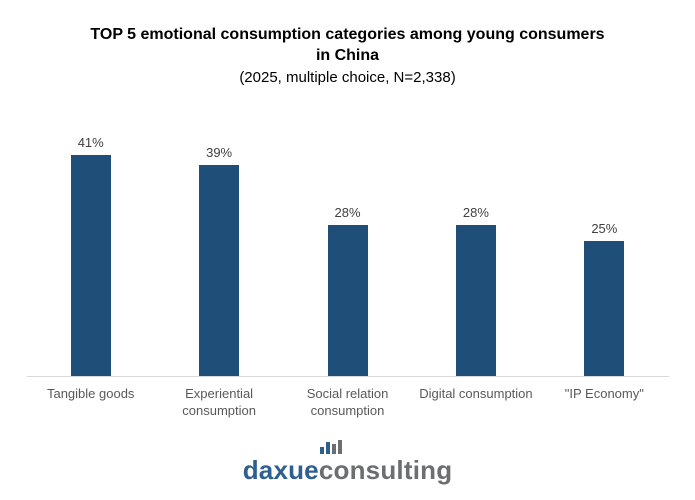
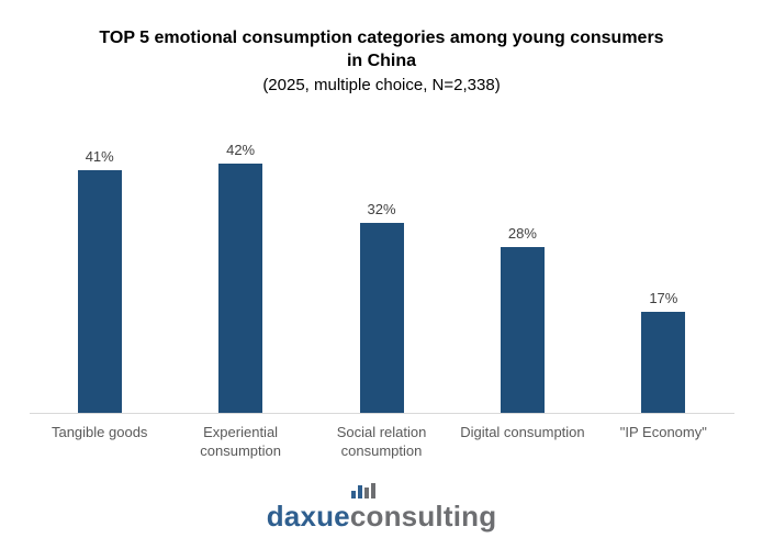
Experiential consumption: 39% -> 42%
Social relation consumption: 28% -> 32%
"IP Economy": 25% -> 17%
